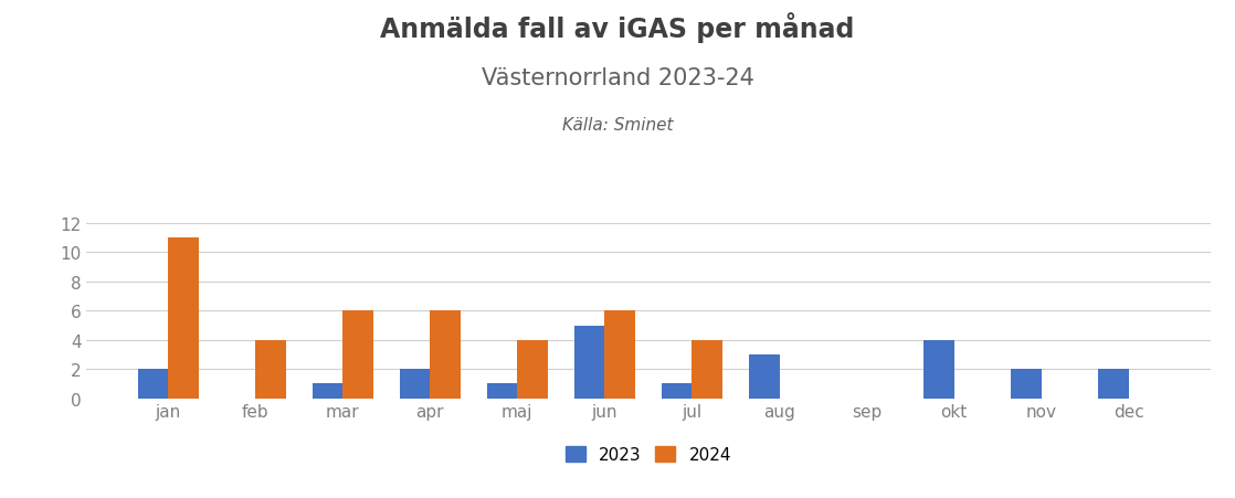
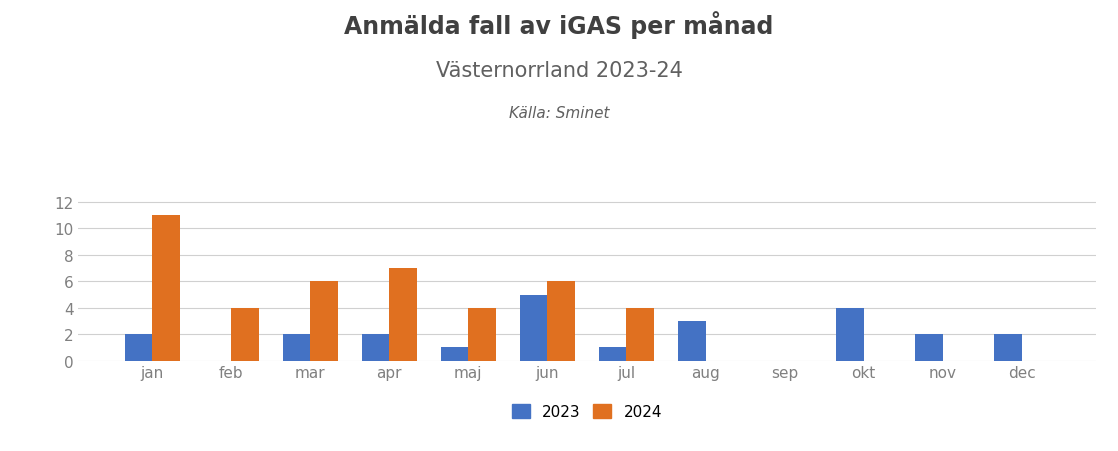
2023/mar: 1 -> 2
2024/apr: 6 -> 7
